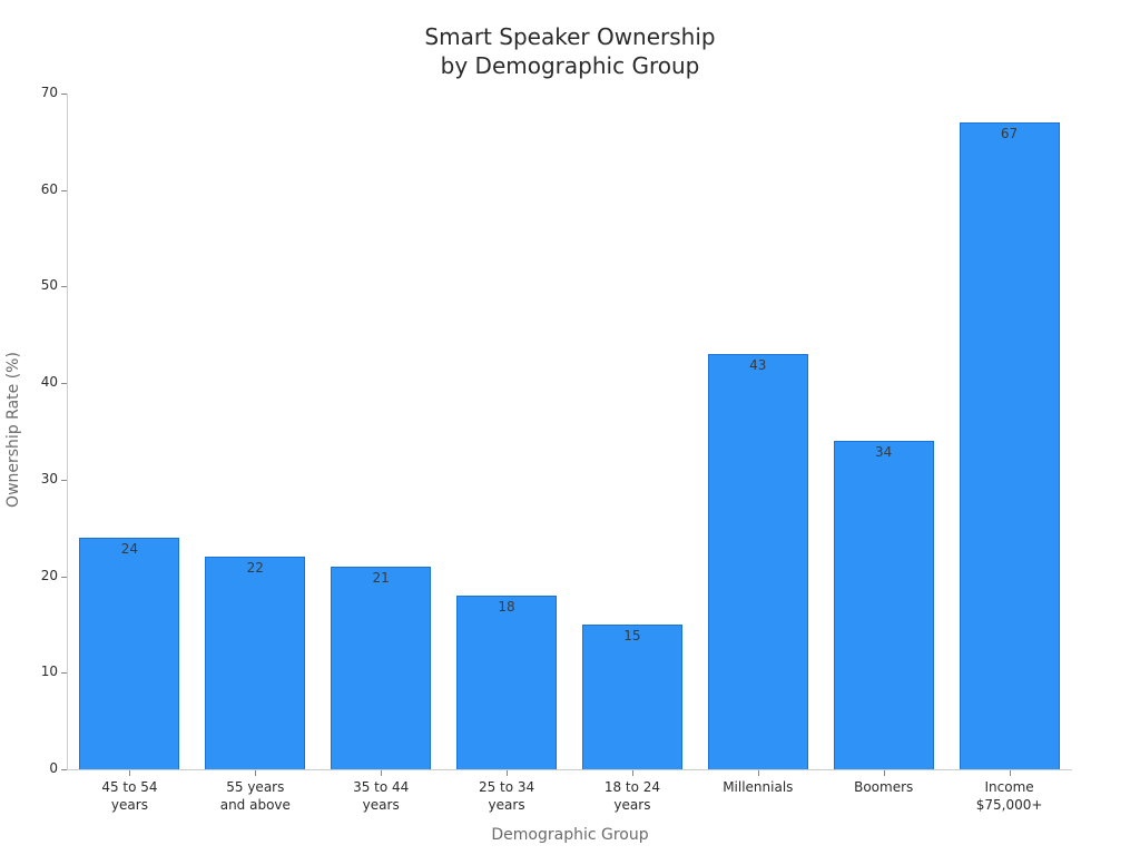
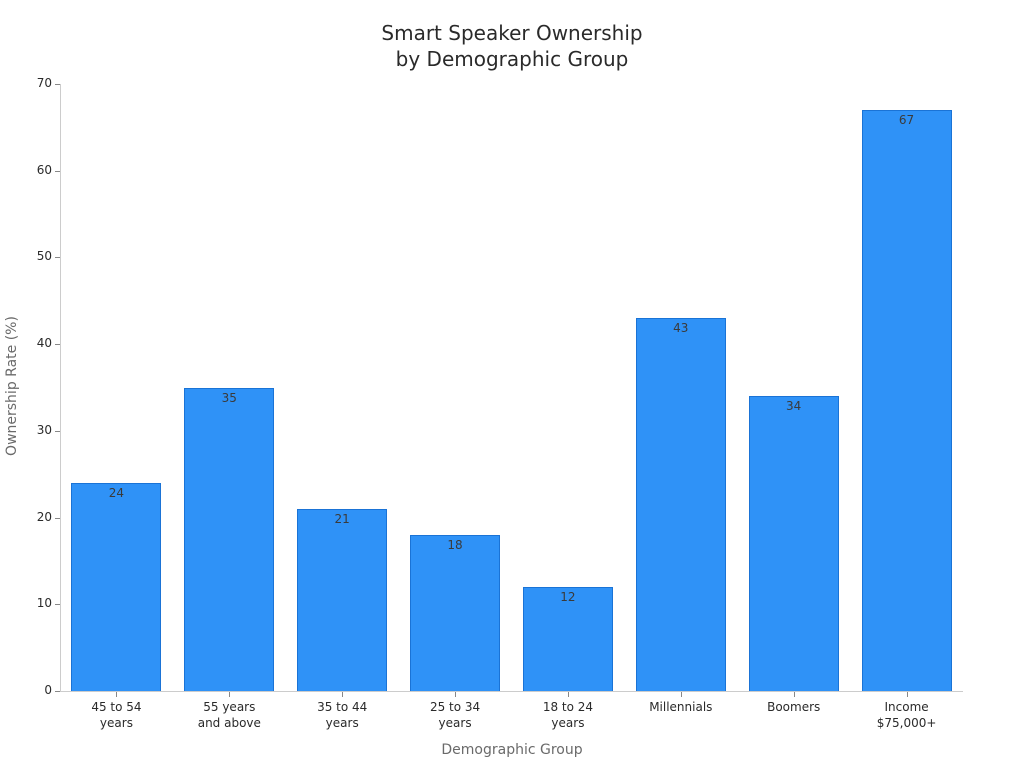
55 years and above: 22 -> 35
18 to 24 years: 15 -> 12
